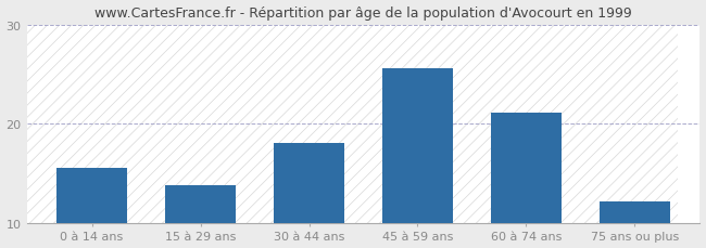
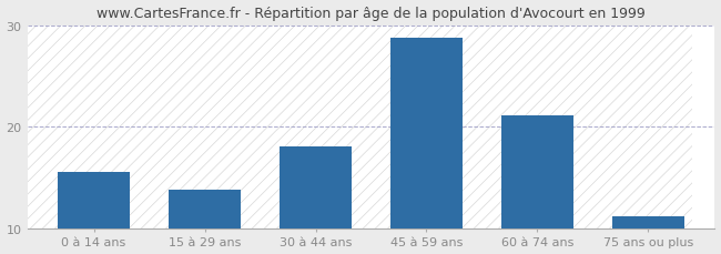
45 à 59 ans: 25.6 -> 28.8
75 ans ou plus: 12.2 -> 11.2
